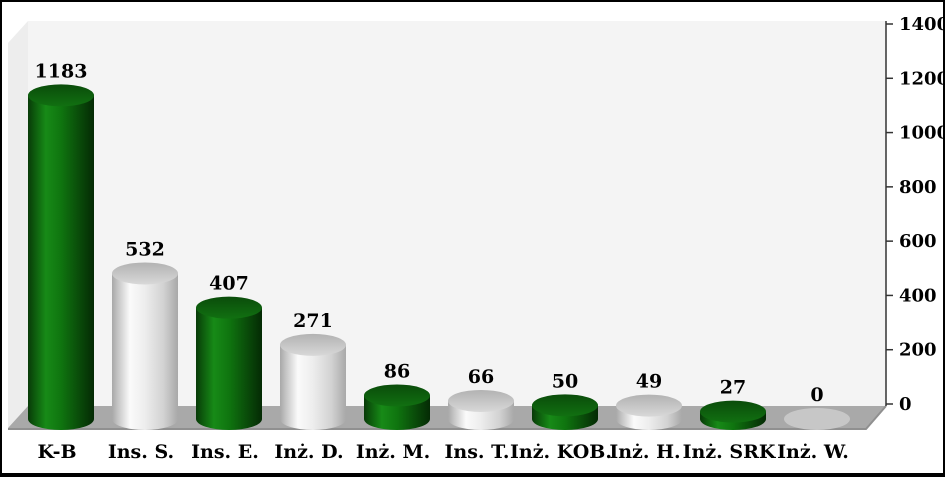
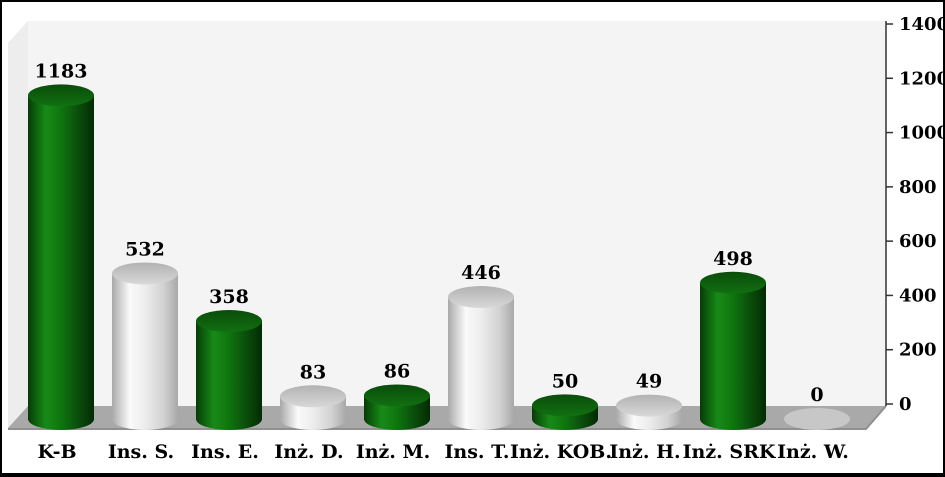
Ins. E.: 407 -> 358
Inż. D.: 271 -> 83
Ins. T.: 66 -> 446
Inż. SRK: 27 -> 498
